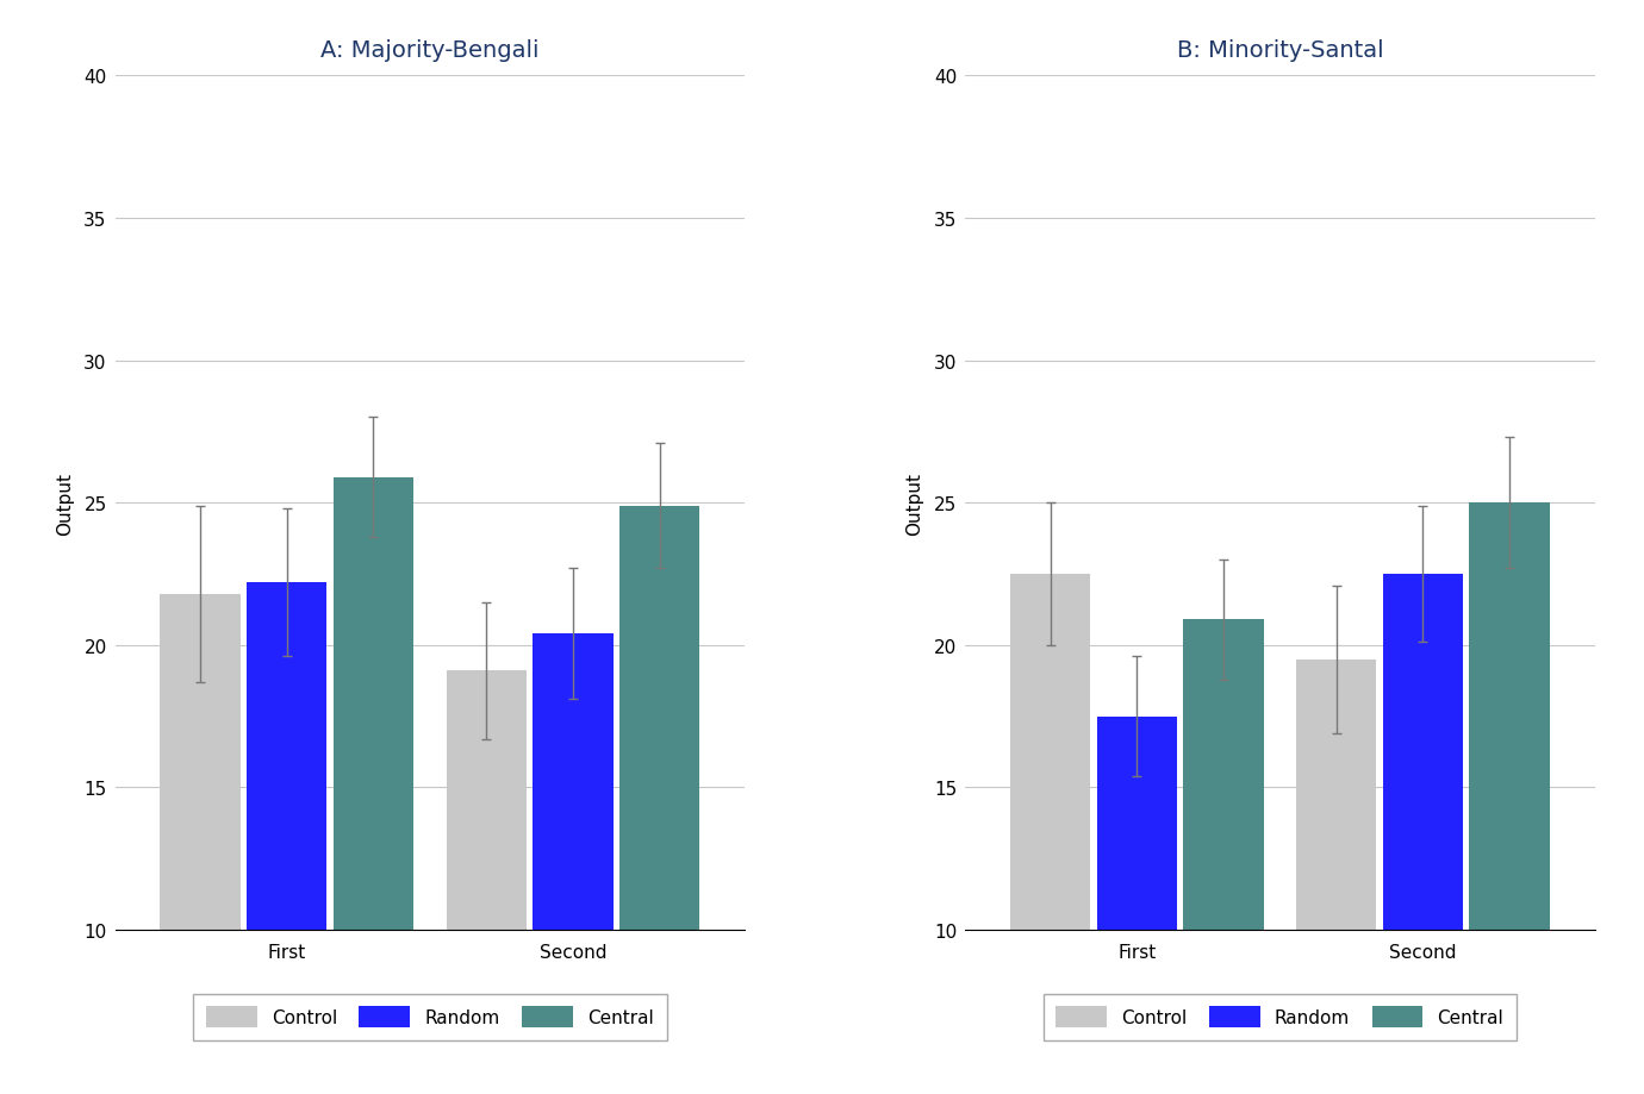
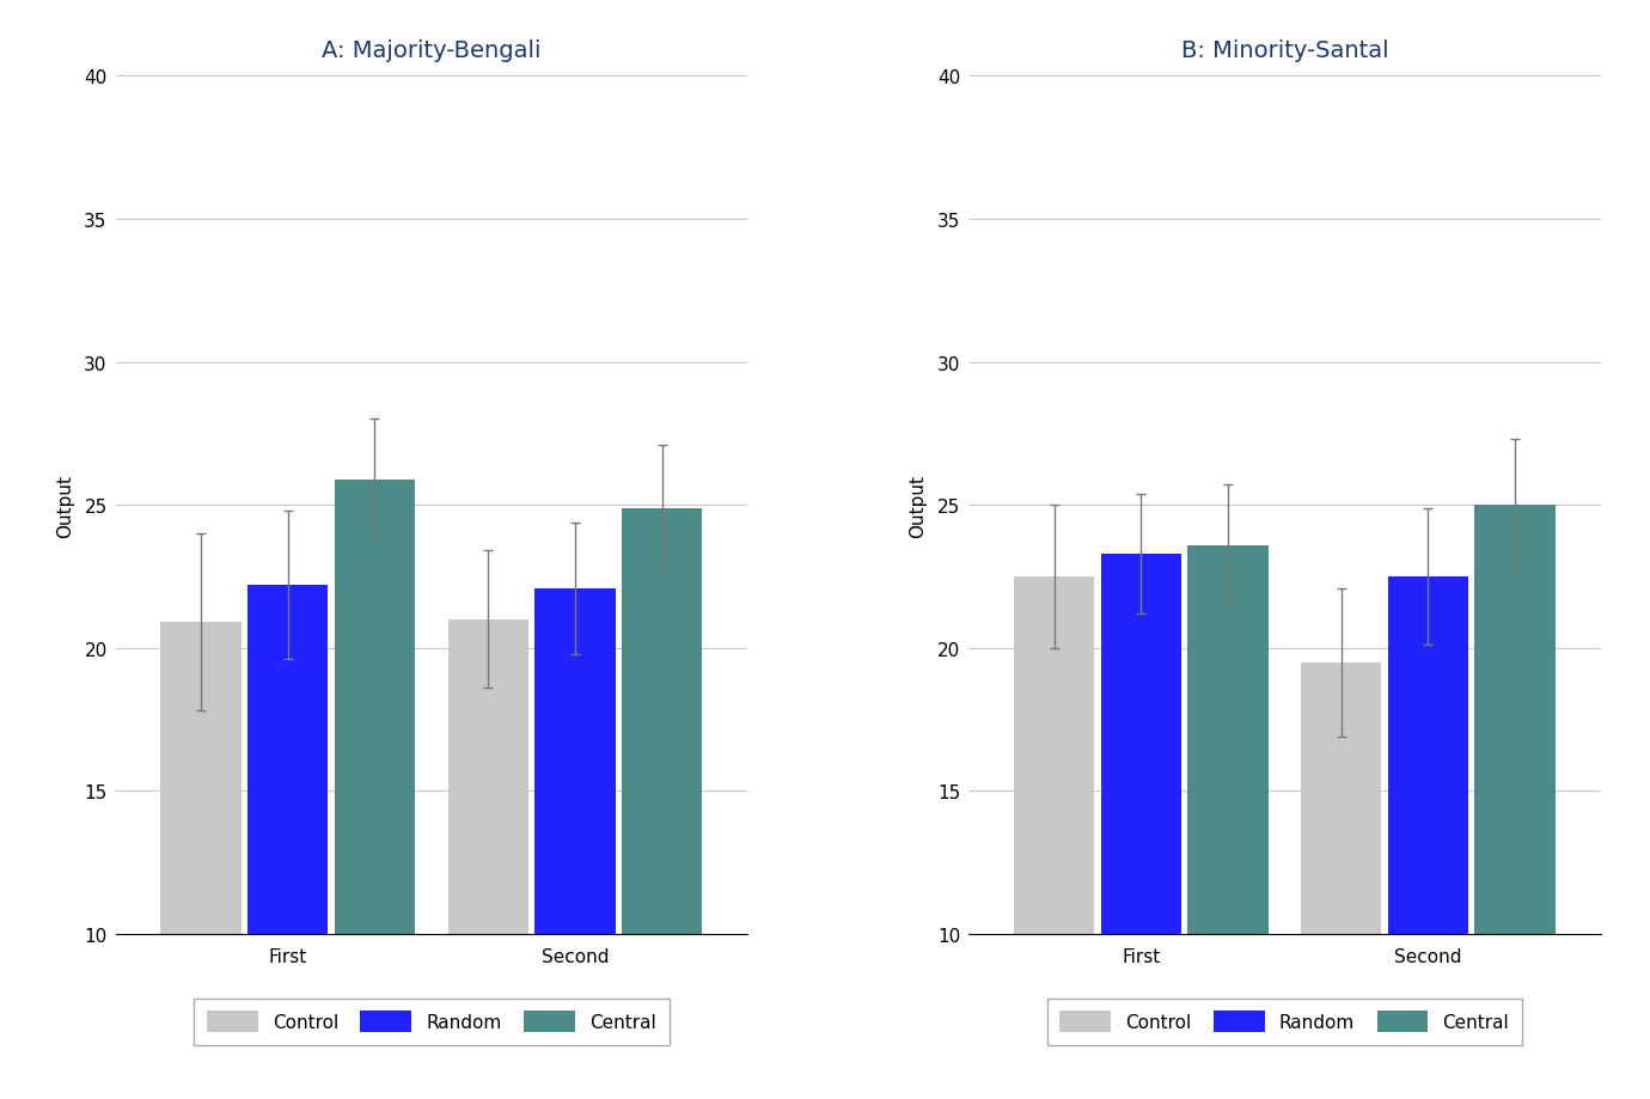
A: Majority-Bengali/Control/First: 21.8 -> 20.9
A: Majority-Bengali/Control/Second: 19.1 -> 21.0
A: Majority-Bengali/Random/Second: 20.4 -> 22.1
B: Minority-Santal/Random/First: 17.5 -> 23.3
B: Minority-Santal/Central/First: 20.9 -> 23.6
